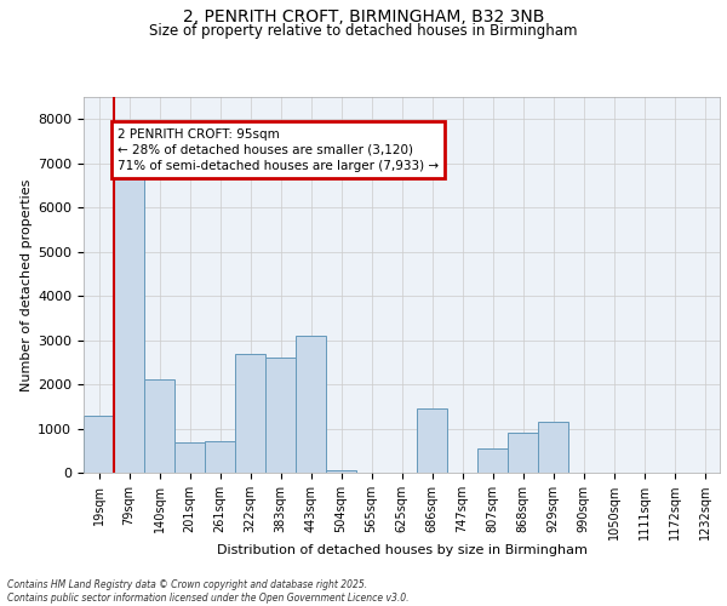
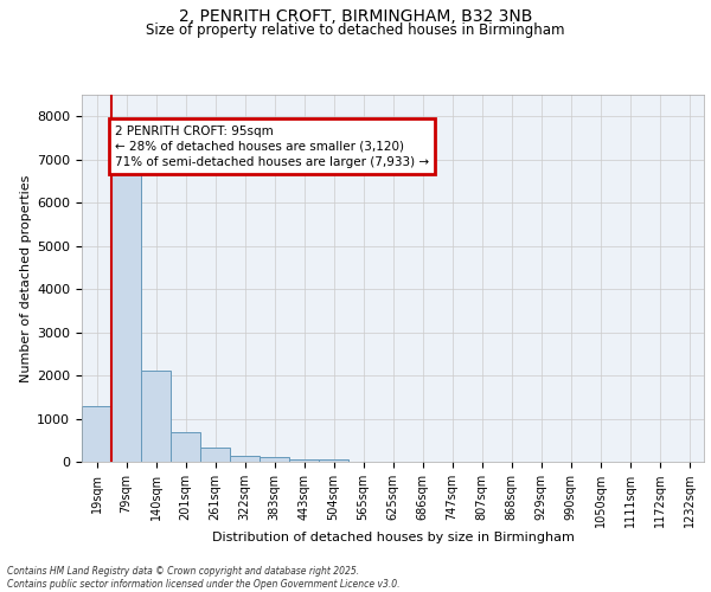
261sqm: 700 -> 330
322sqm: 2700 -> 150
383sqm: 2600 -> 110
443sqm: 3100 -> 60
686sqm: 1450 -> 0
807sqm: 550 -> 0
868sqm: 900 -> 0
929sqm: 1150 -> 0
